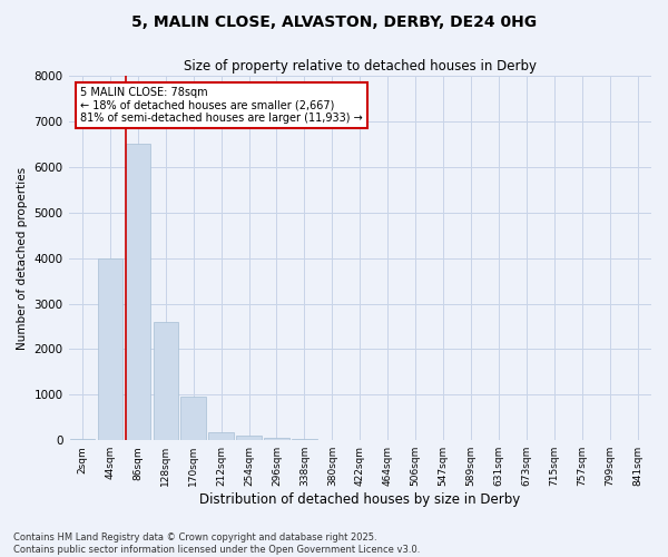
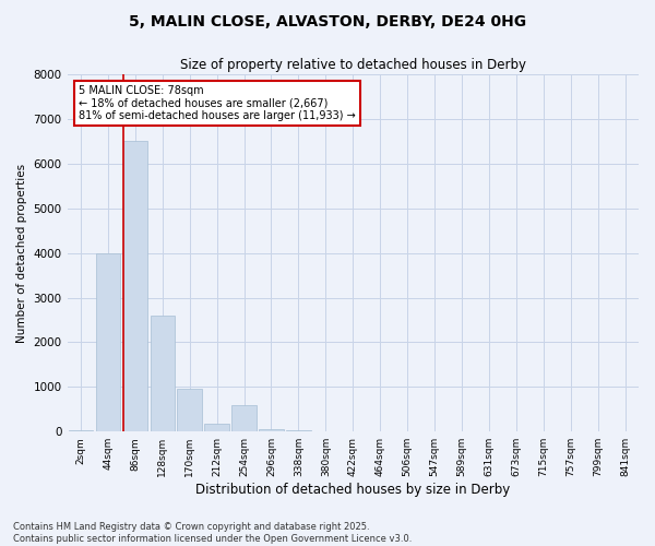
254sqm: 100 -> 600
